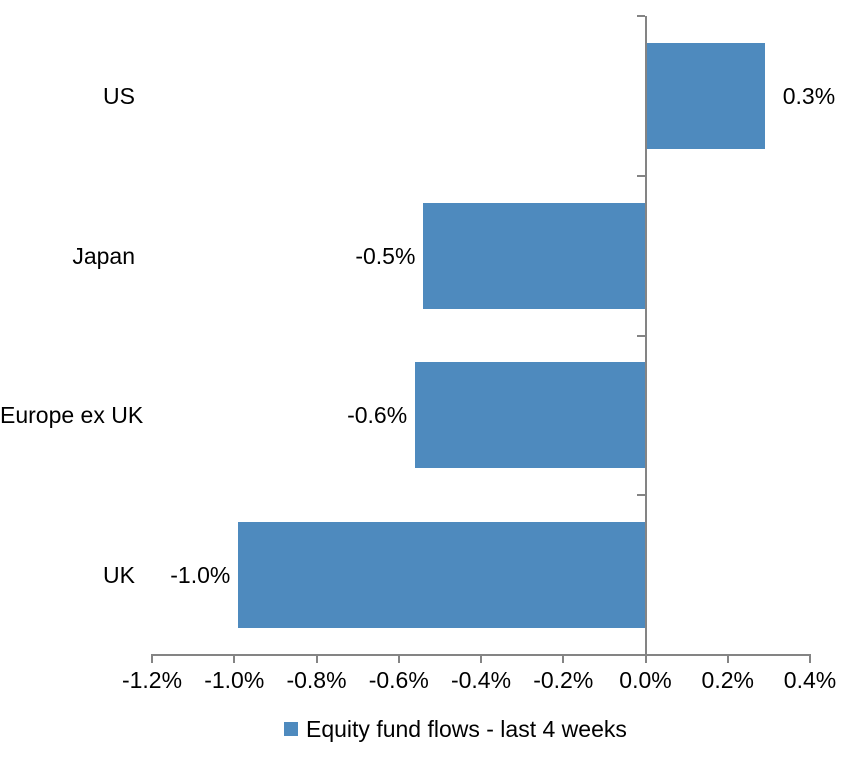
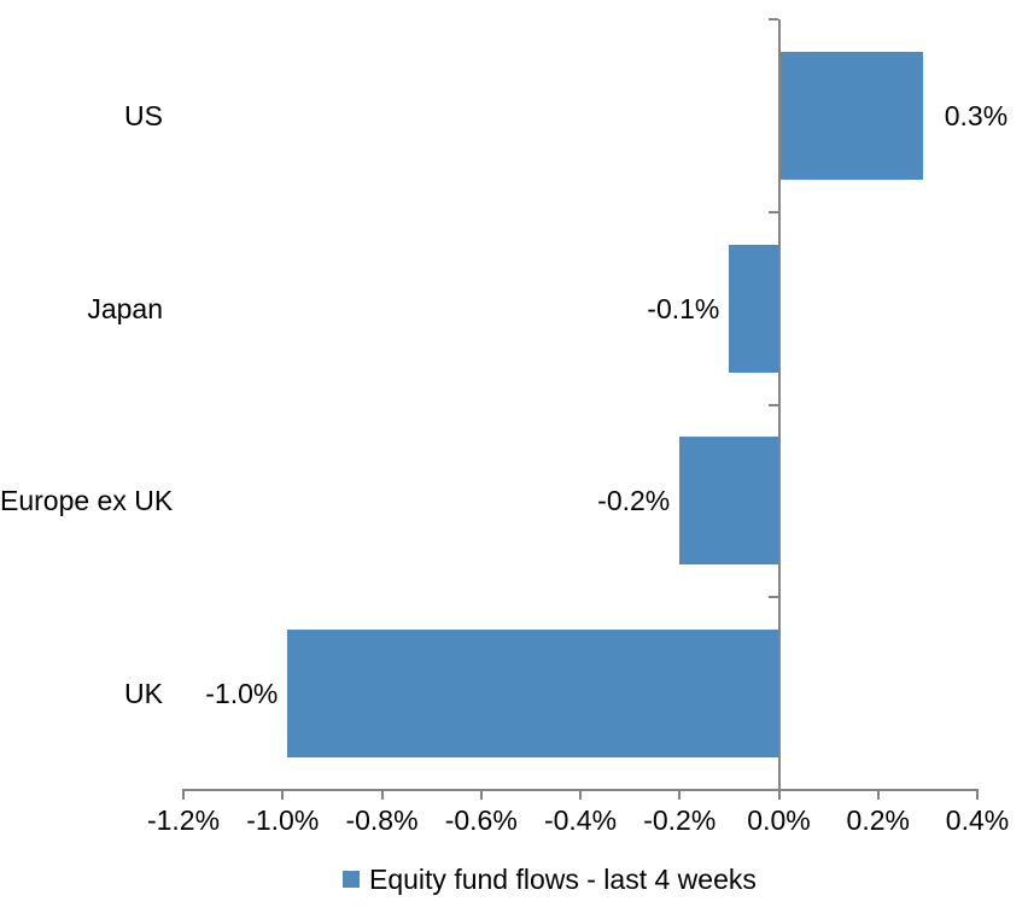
Japan: -0.5% -> -0.1%
Europe ex UK: -0.6% -> -0.2%
